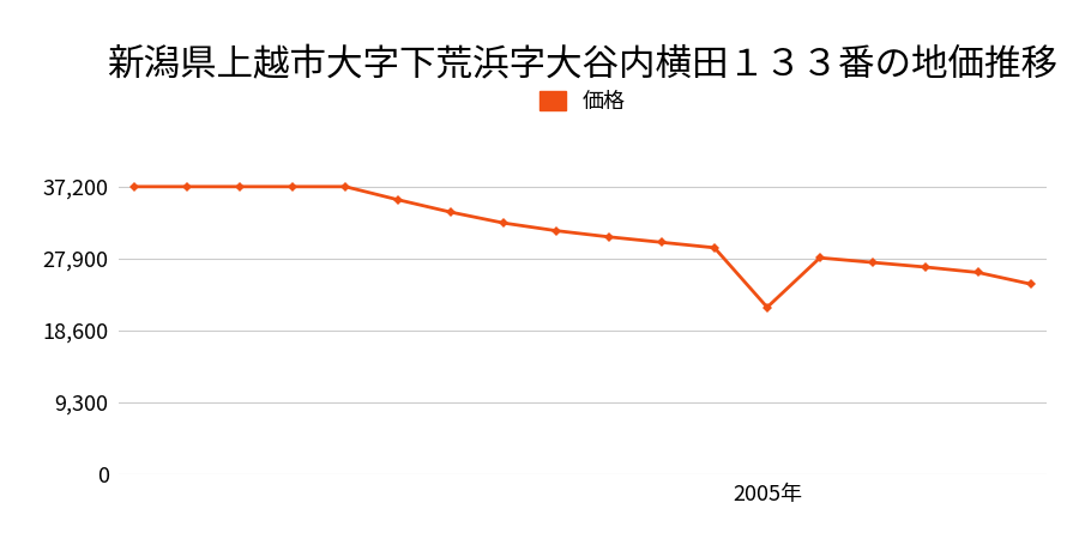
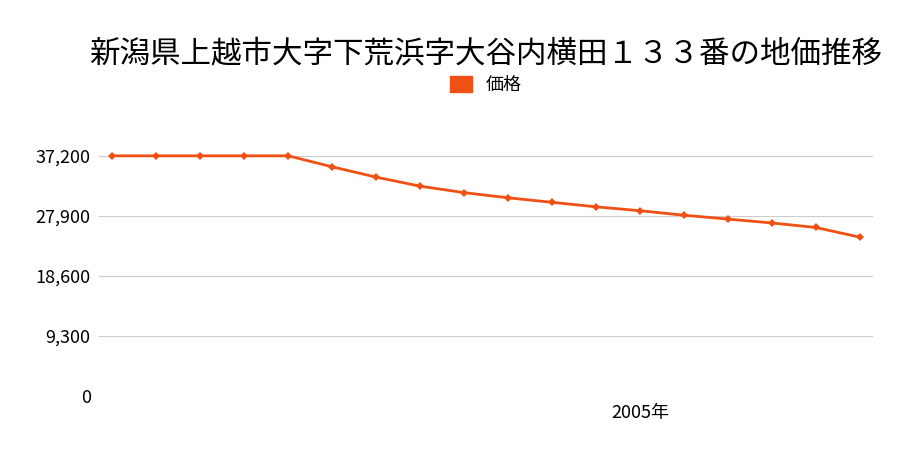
2005年: 21,600 -> 28,700
